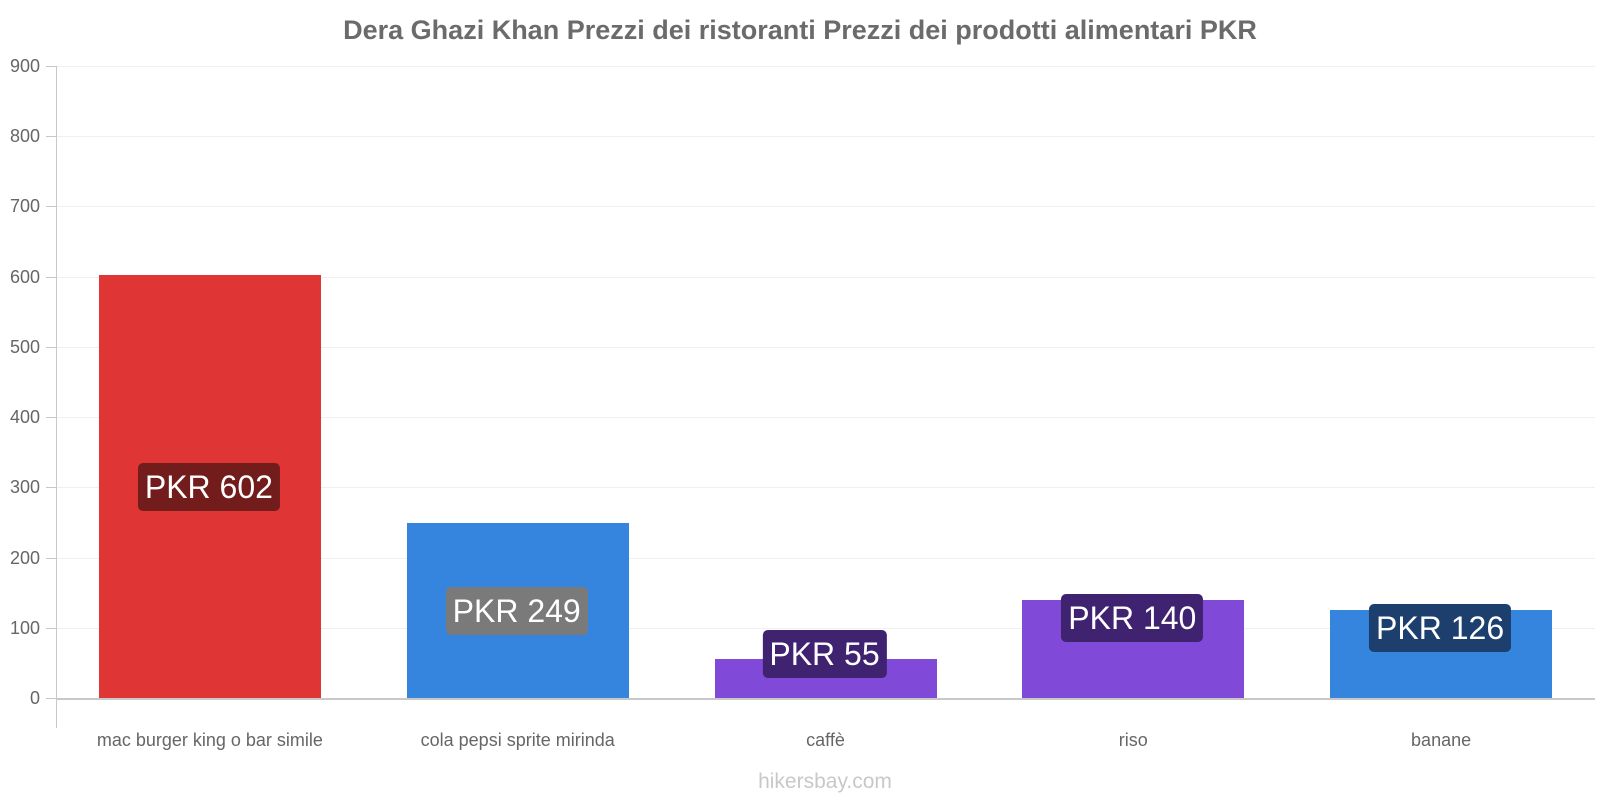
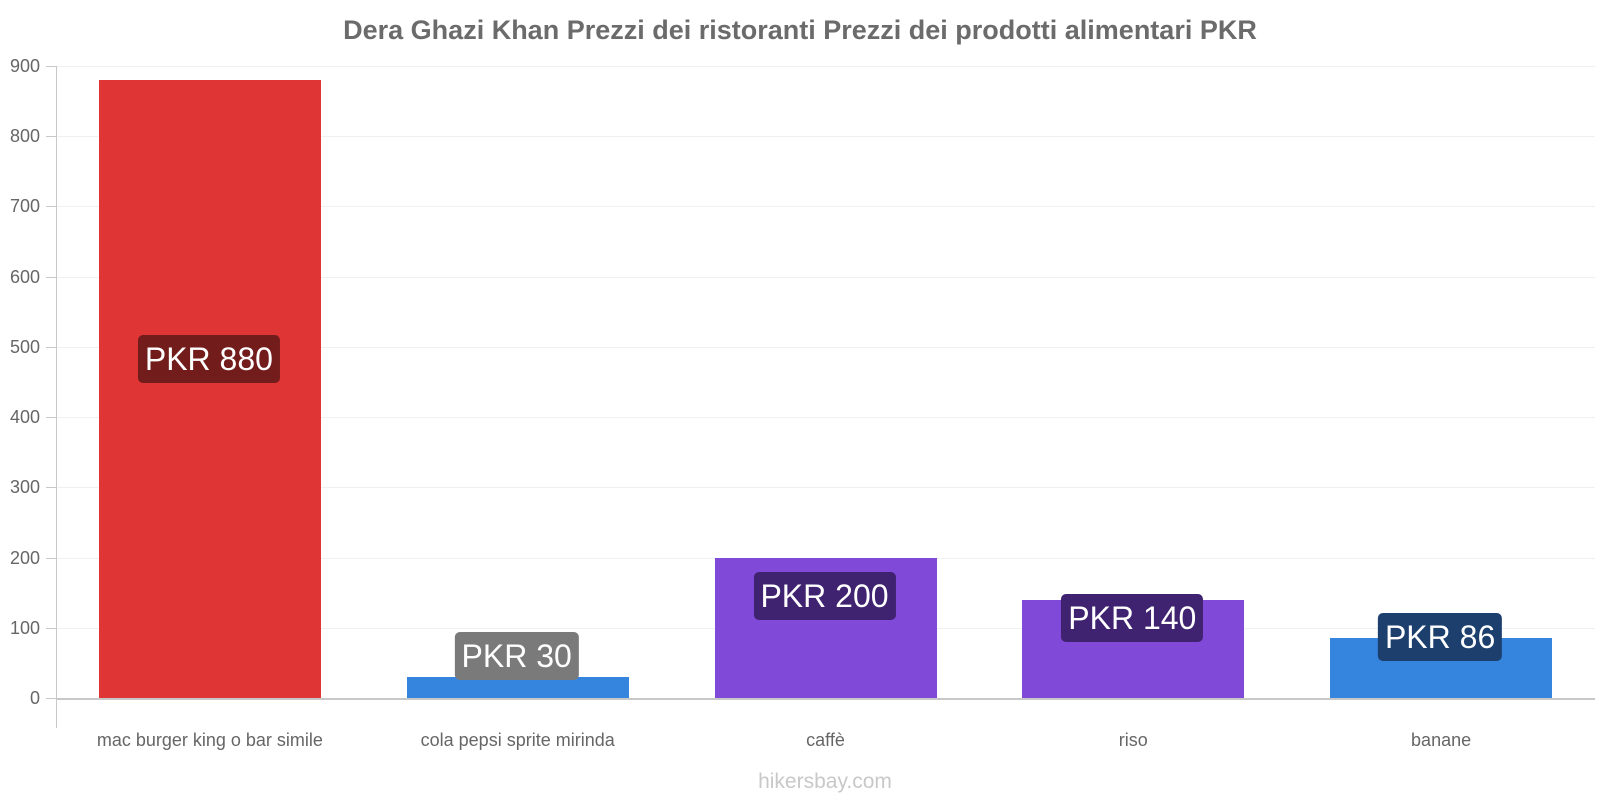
mac burger king o bar simile: 602 -> 880
cola pepsi sprite mirinda: 249 -> 30
caffè: 55 -> 200
banane: 126 -> 86
